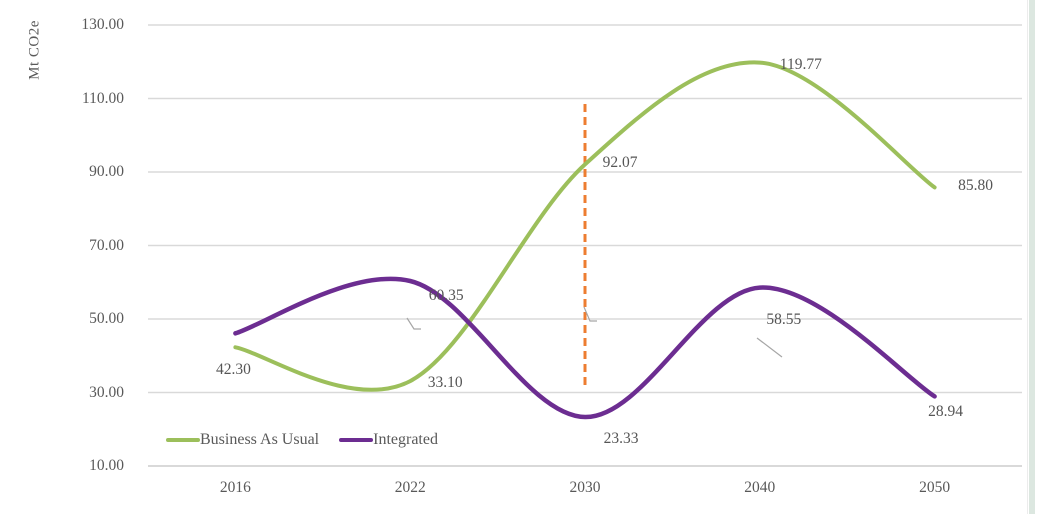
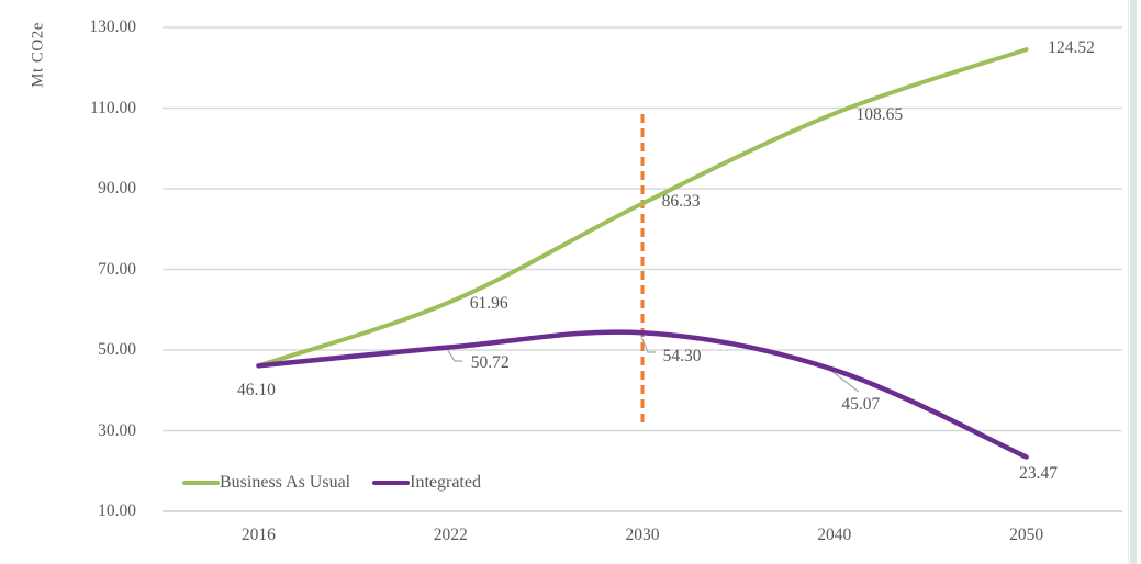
Business As Usual/2016: 42.30 -> 46.10
Business As Usual/2022: 33.10 -> 61.96
Integrated/2022: 60.35 -> 50.72
Business As Usual/2030: 92.07 -> 86.33
Integrated/2030: 23.33 -> 54.30
Business As Usual/2040: 119.77 -> 108.65
Integrated/2040: 58.55 -> 45.07
Business As Usual/2050: 85.80 -> 124.52
Integrated/2050: 28.94 -> 23.47
